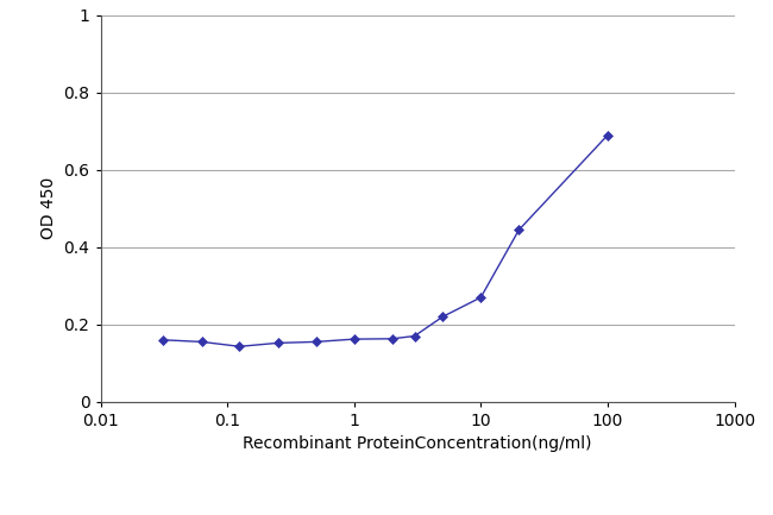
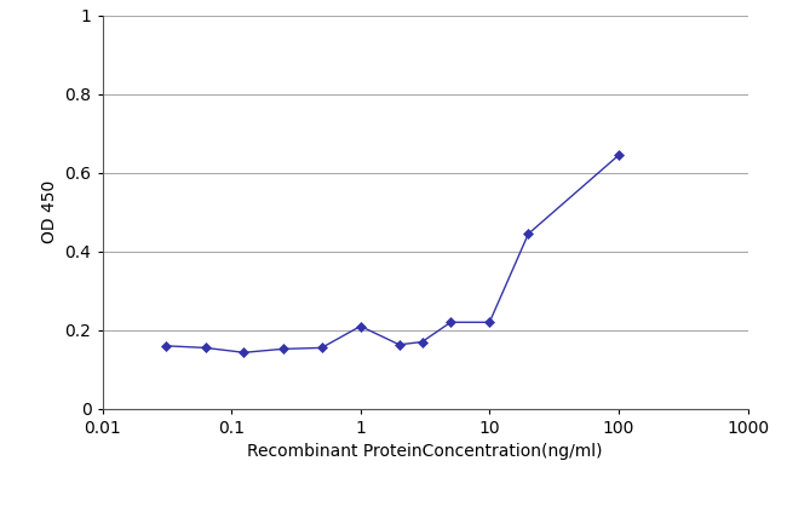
1: 0.162 -> 0.210
10: 0.270 -> 0.220
100: 0.690 -> 0.645
